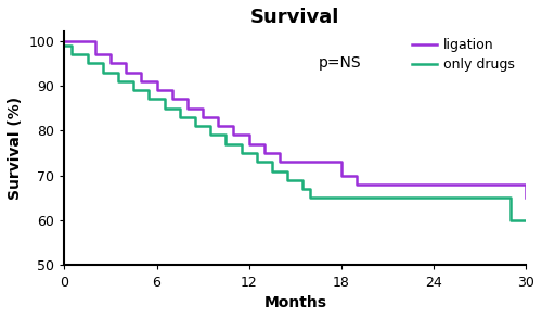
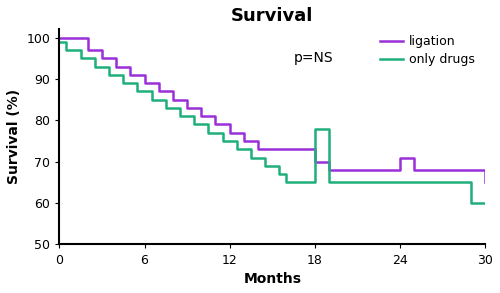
only drugs/18: 65 -> 78
ligation/24: 68 -> 71
